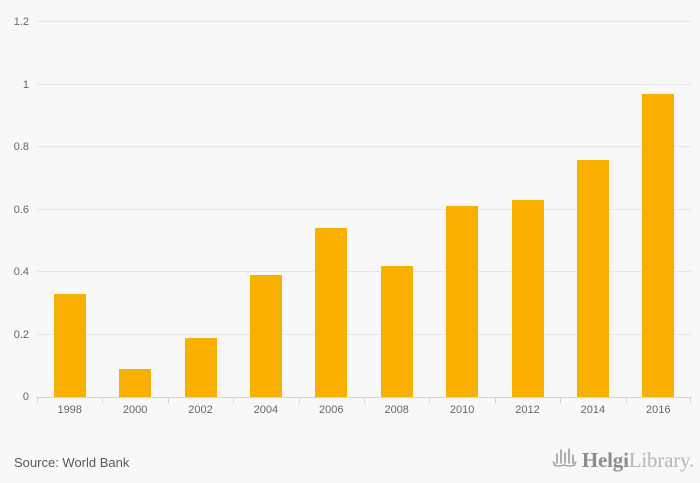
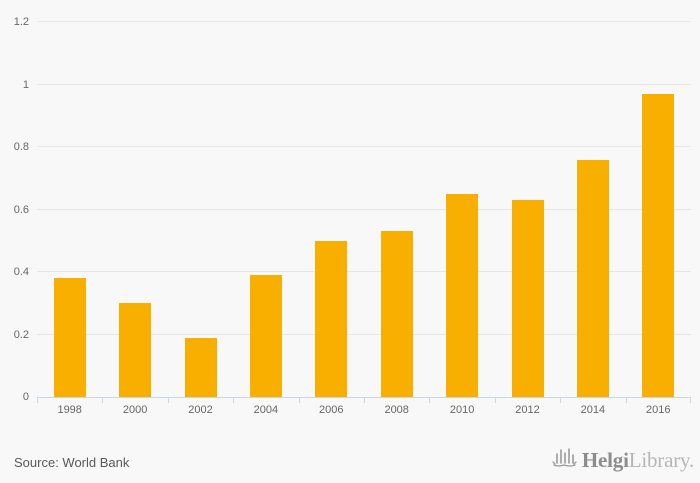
1998: 0.33 -> 0.38
2000: 0.09 -> 0.30
2006: 0.54 -> 0.50
2008: 0.42 -> 0.53
2010: 0.61 -> 0.65
